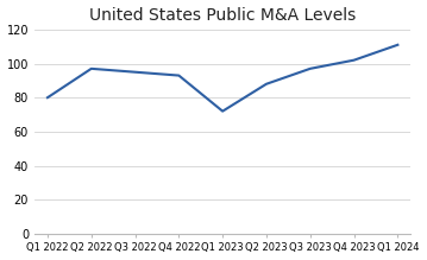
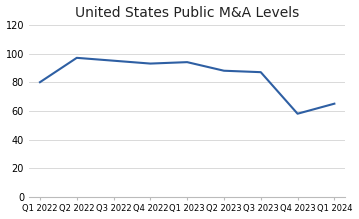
Q1 2023: 72 -> 94
Q3 2023: 97 -> 87
Q4 2023: 102 -> 58
Q1 2024: 111 -> 65
